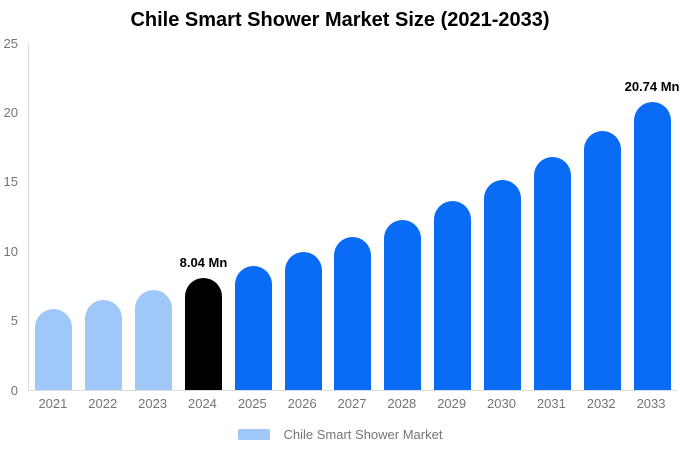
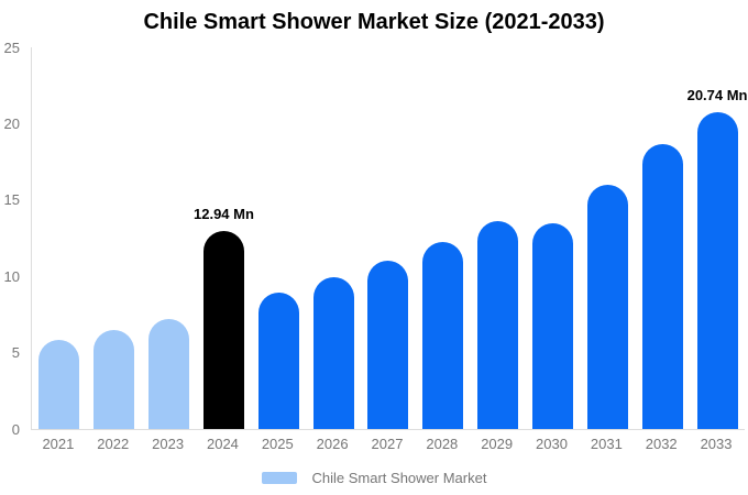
2024: 8.04 -> 12.94
2030: 15.1 -> 13.5
2031: 16.8 -> 16.0
